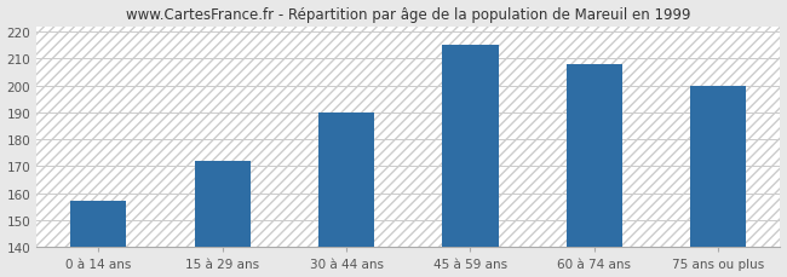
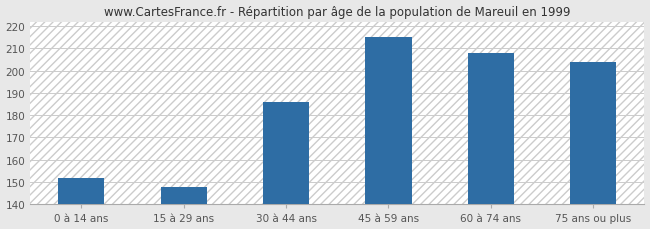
0 à 14 ans: 157 -> 152
15 à 29 ans: 172 -> 148
30 à 44 ans: 190 -> 186
75 ans ou plus: 200 -> 204
